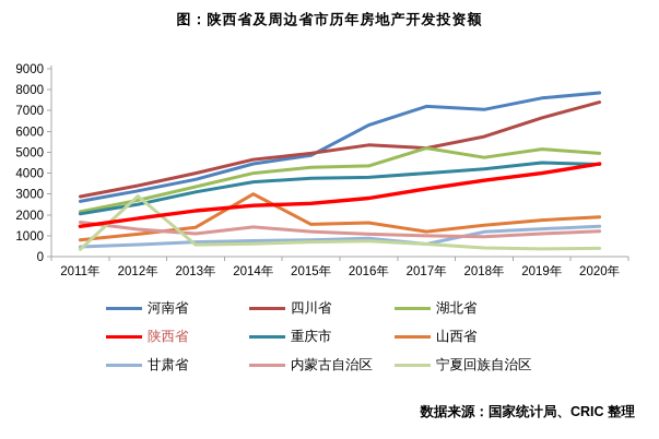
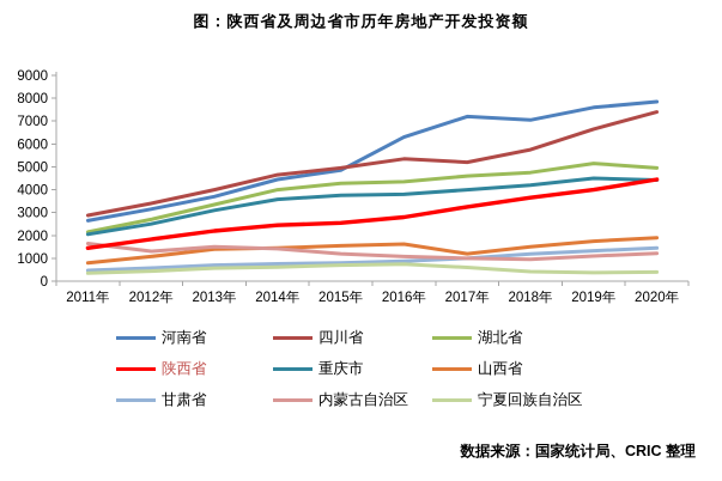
宁夏回族自治区/2012年: 2900 -> 400
内蒙古自治区/2013年: 1100 -> 1500
山西省/2014年: 3000 -> 1400
湖北省/2017年: 5200 -> 4600
甘肃省/2017年: 600 -> 1000
